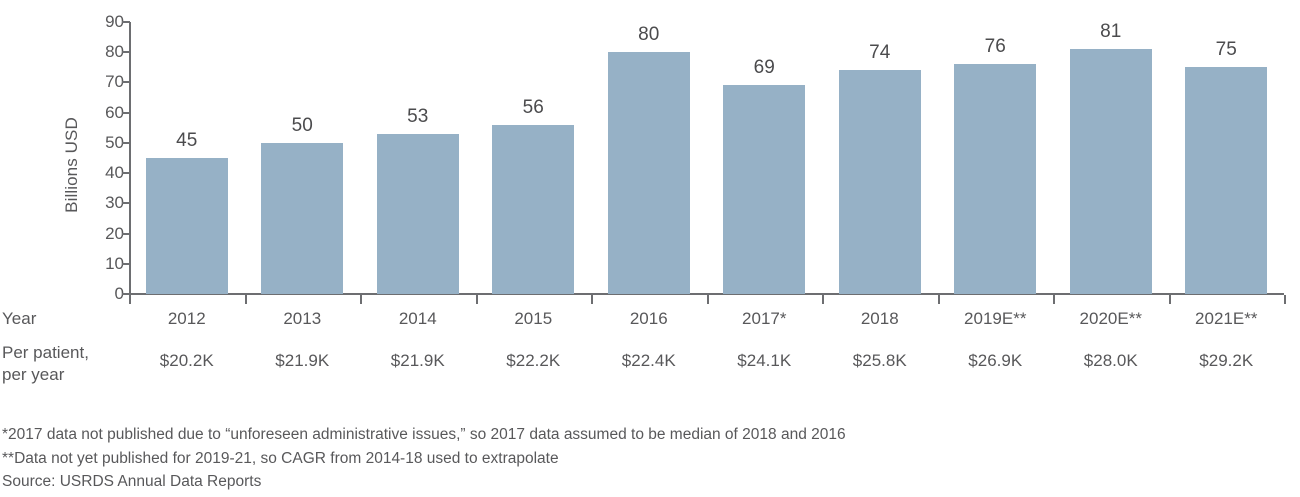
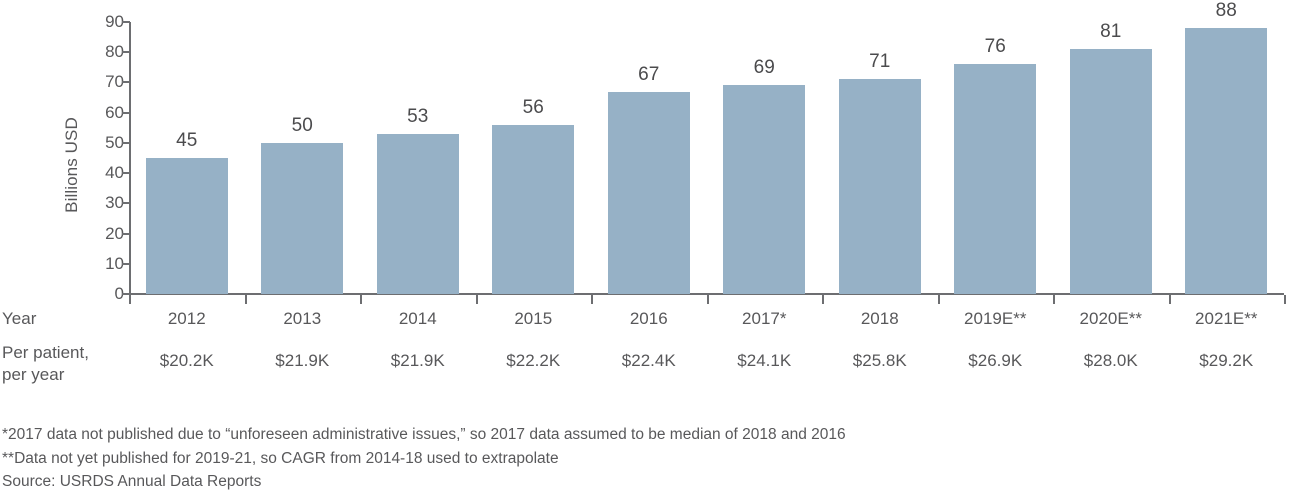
2016: 80 -> 67
2018: 74 -> 71
2021E**: 75 -> 88
